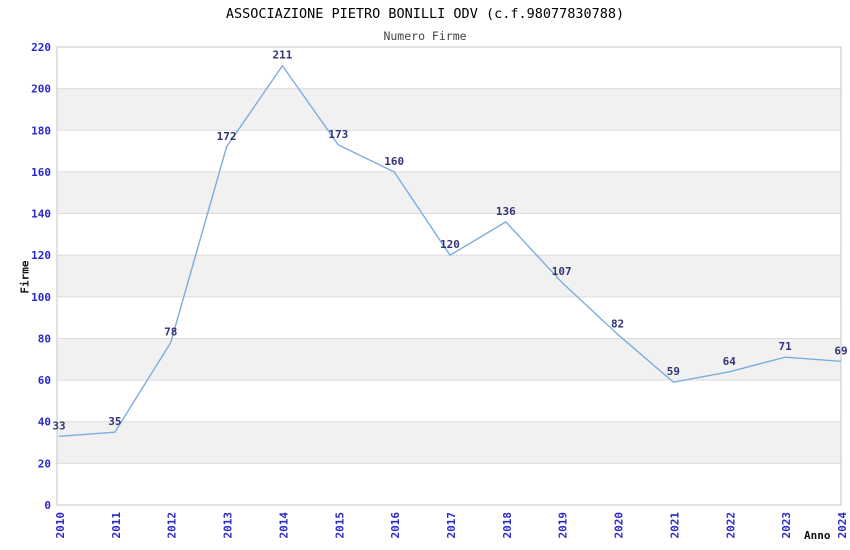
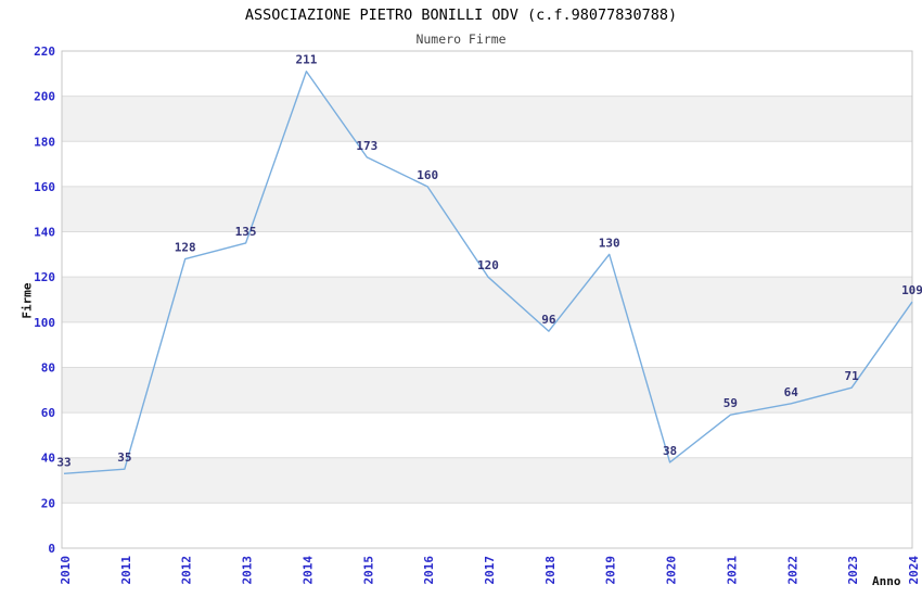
2012: 78 -> 128
2013: 172 -> 135
2018: 136 -> 96
2019: 107 -> 130
2020: 82 -> 38
2024: 69 -> 109
